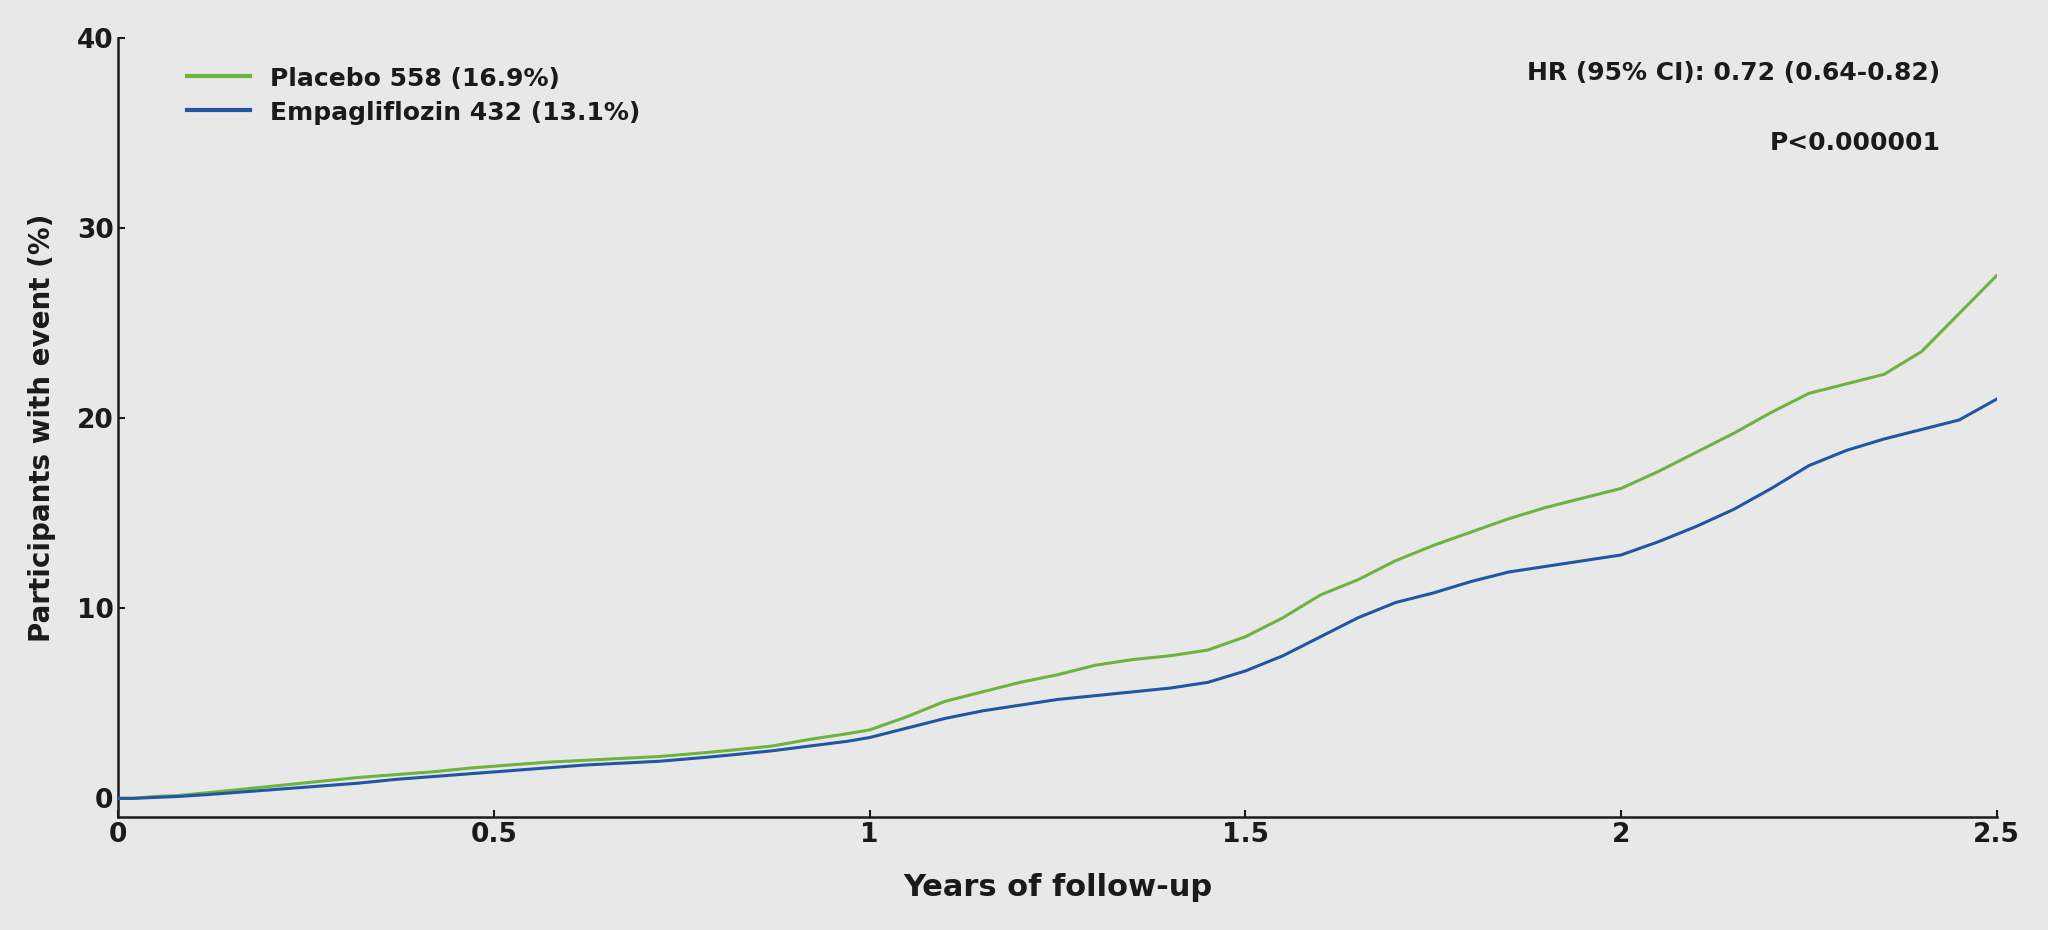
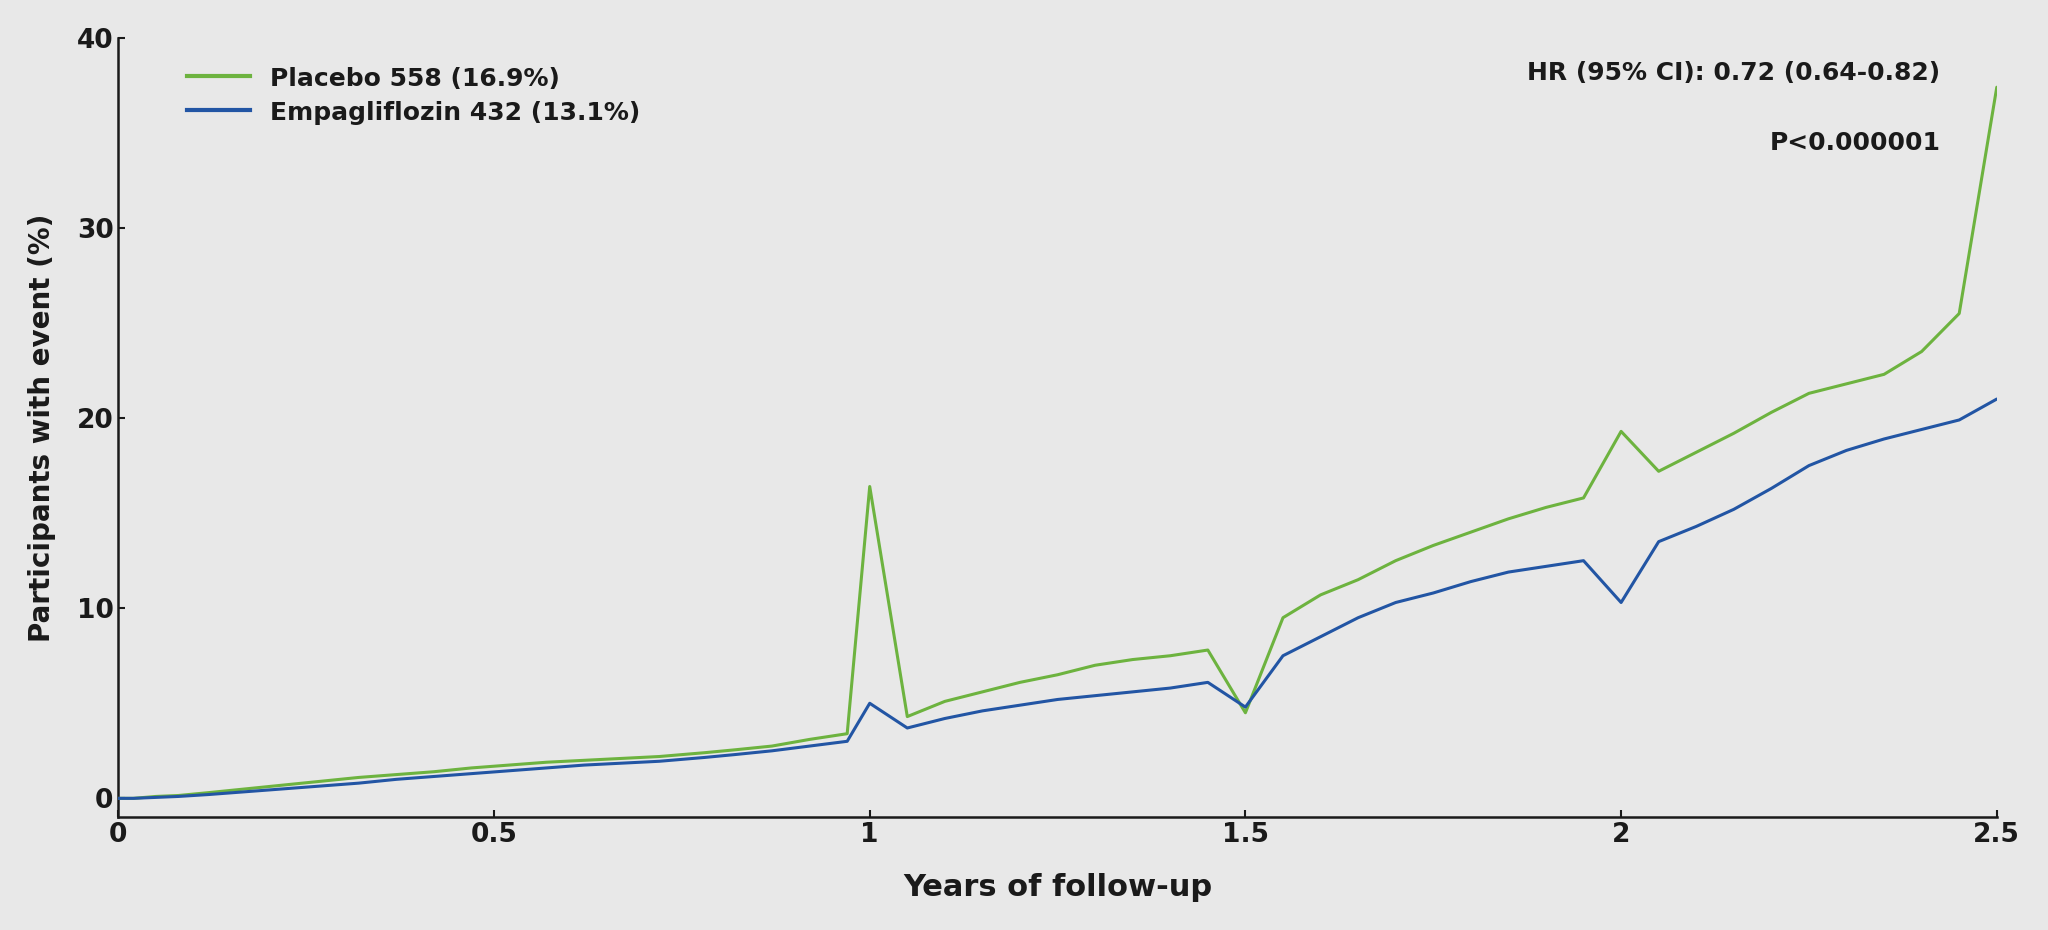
Placebo 558 (16.9%)/1: 3.6 -> 16.4
Empagliflozin 432 (13.1%)/1: 3.2 -> 5.0
Placebo 558 (16.9%)/1.5: 8.5 -> 4.5
Empagliflozin 432 (13.1%)/1.5: 6.7 -> 4.8
Placebo 558 (16.9%)/2: 16.3 -> 19.3
Empagliflozin 432 (13.1%)/2: 12.8 -> 10.3
Placebo 558 (16.9%)/2.5: 27.5 -> 37.4
